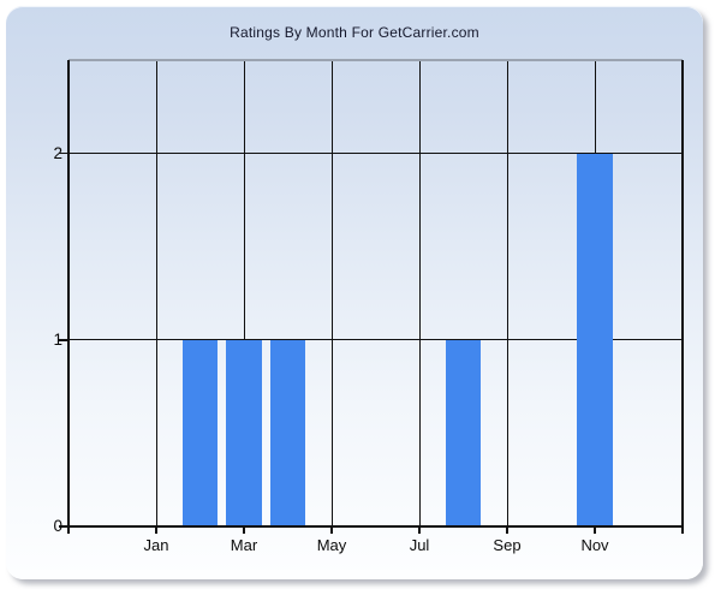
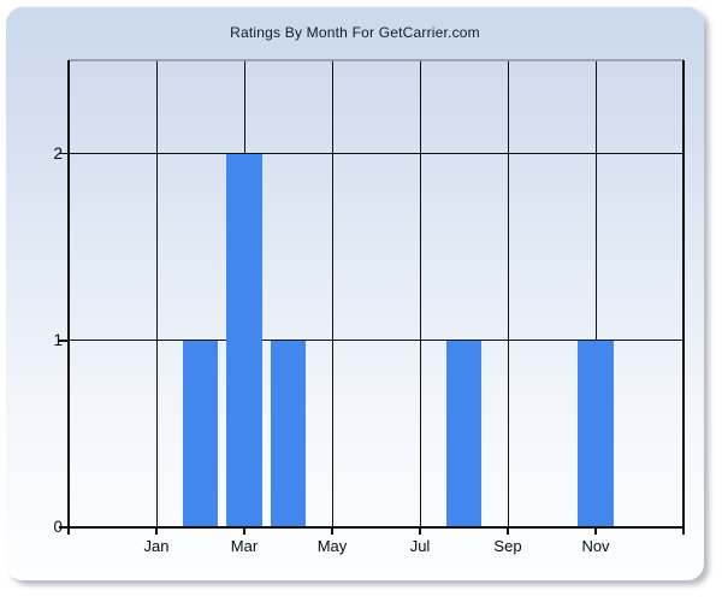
Mar: 1 -> 2
Nov: 2 -> 1
